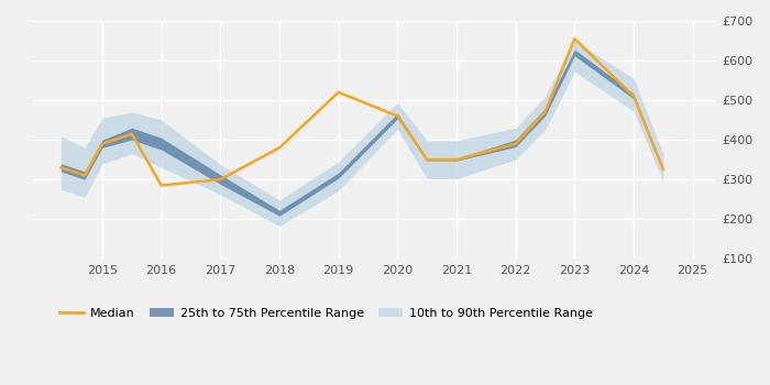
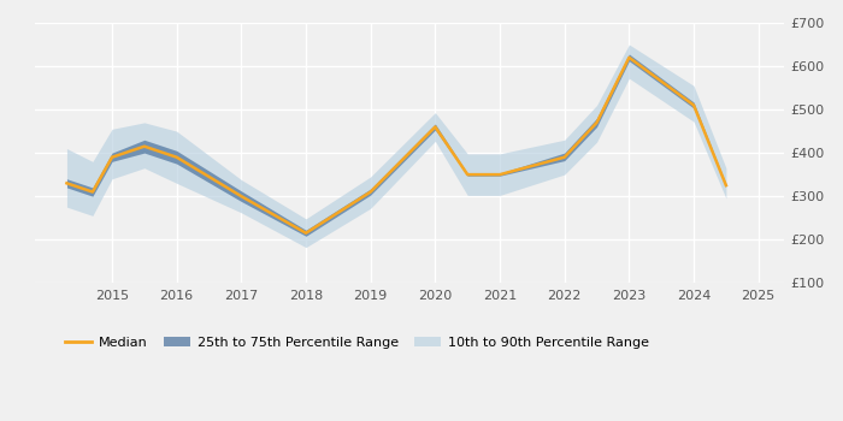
Median/2016: £285 -> £390
Median/2018: £380 -> £215
Median/2019: £520 -> £310
Median/2023: £655 -> £620
